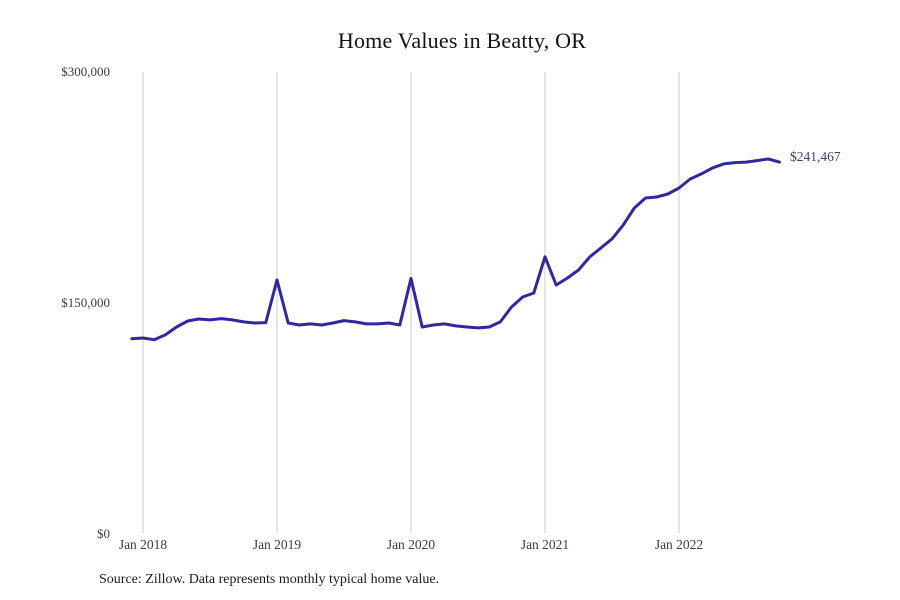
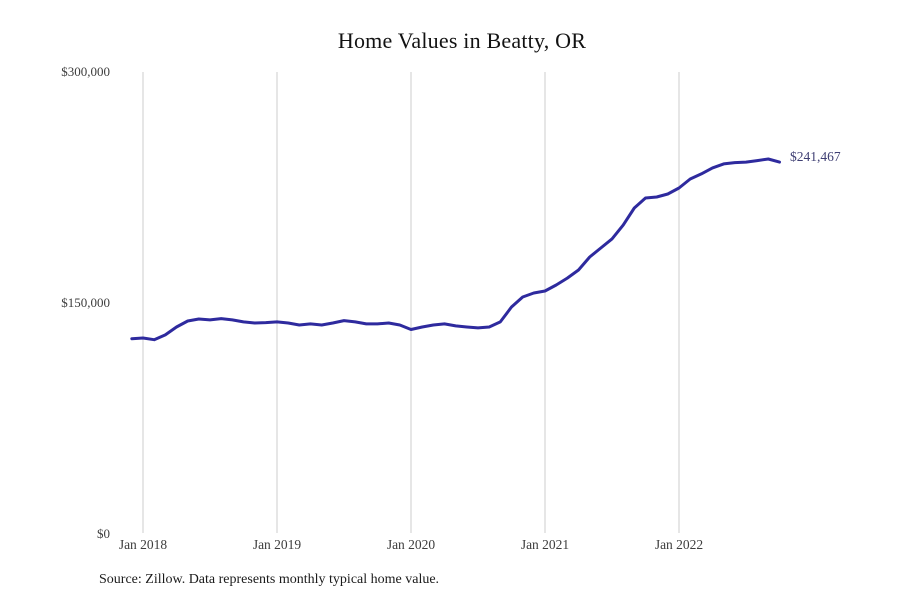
Jan 2019: $165000 -> $138000
Jan 2020: $166000 -> $133000
Jan 2021: $180000 -> $158000
